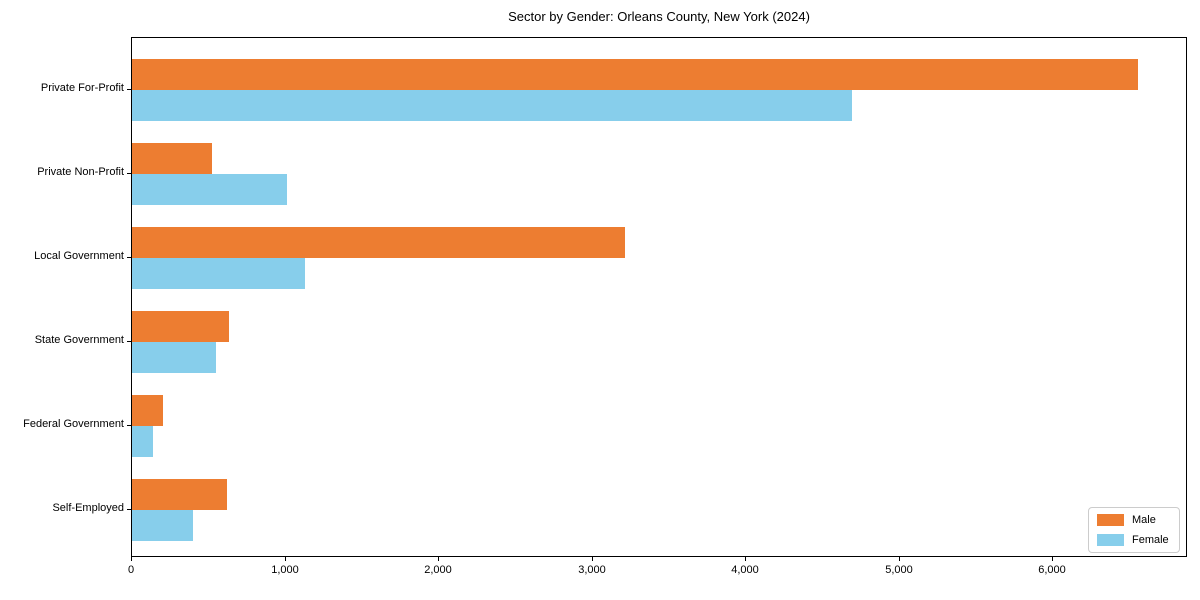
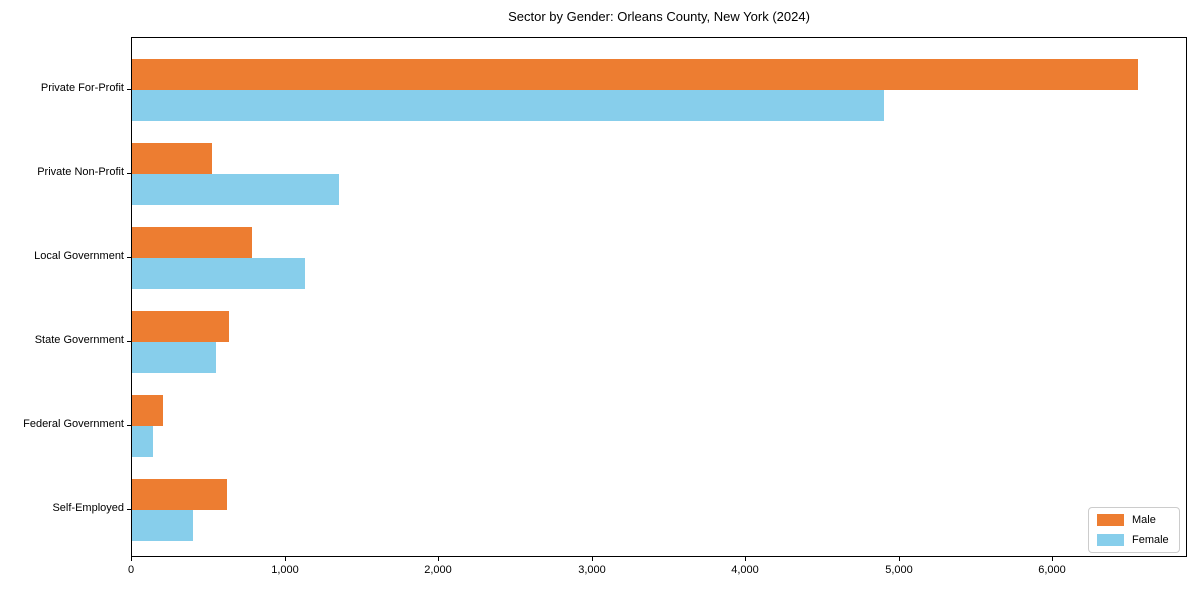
Female/Private For-Profit: 4690 -> 4900
Female/Private Non-Profit: 1010 -> 1350
Male/Local Government: 3210 -> 780
